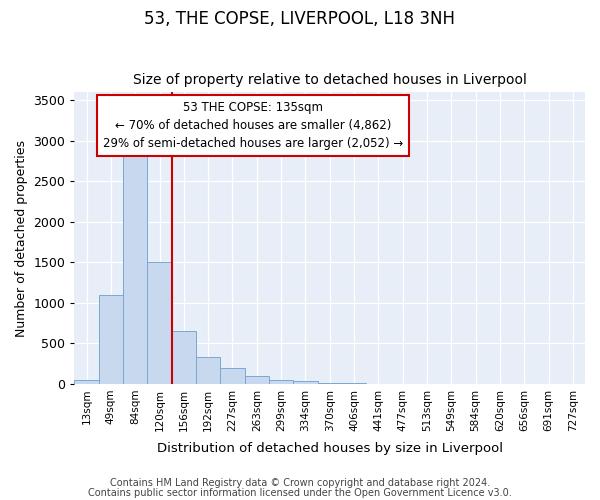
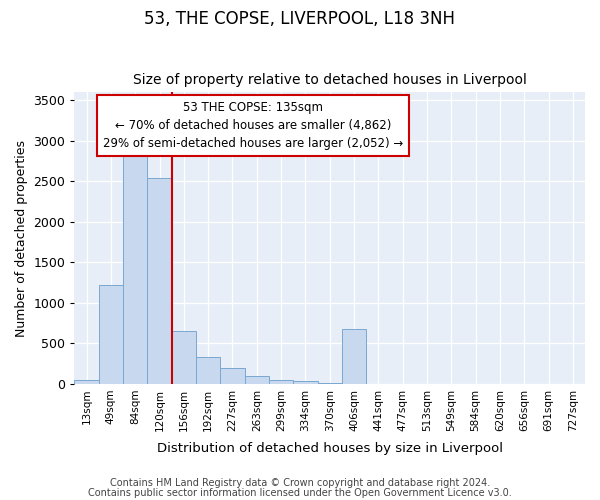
49sqm: 1100 -> 1220
120sqm: 1500 -> 2540
406sqm: 0 -> 680
